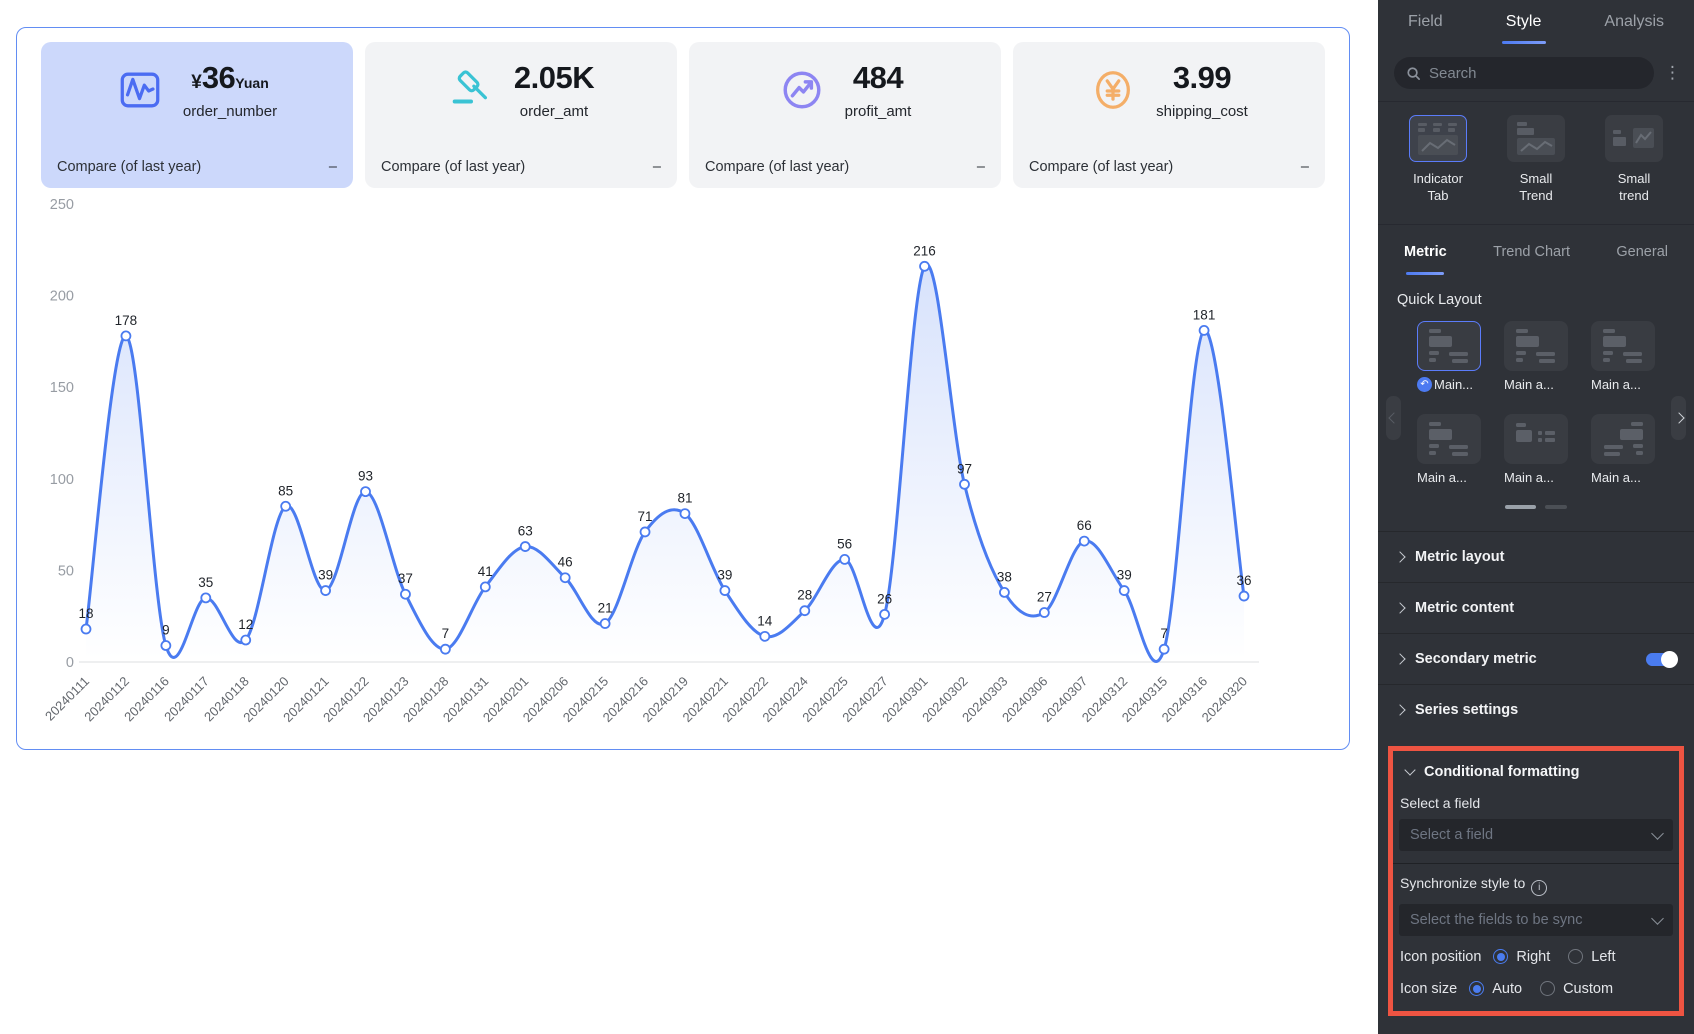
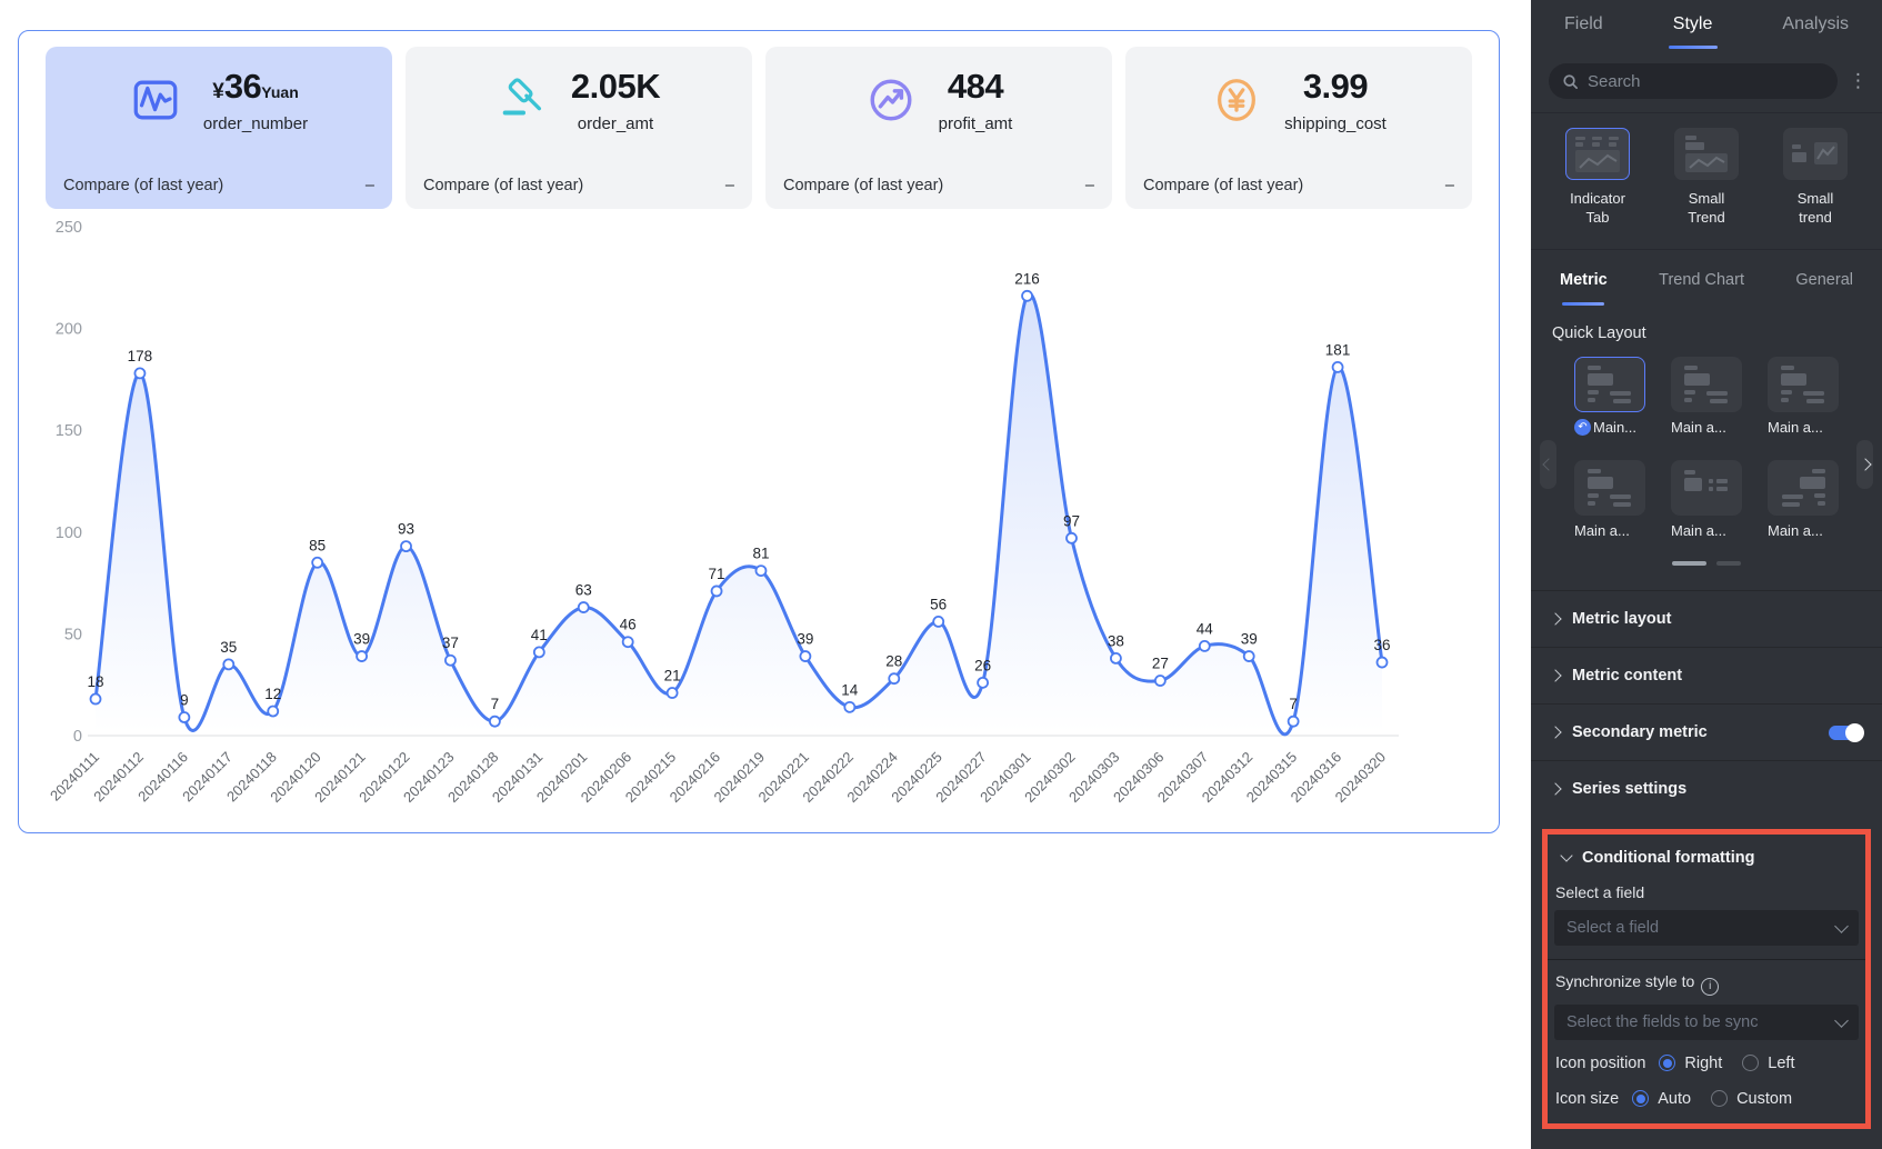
20240307: 66 -> 44
